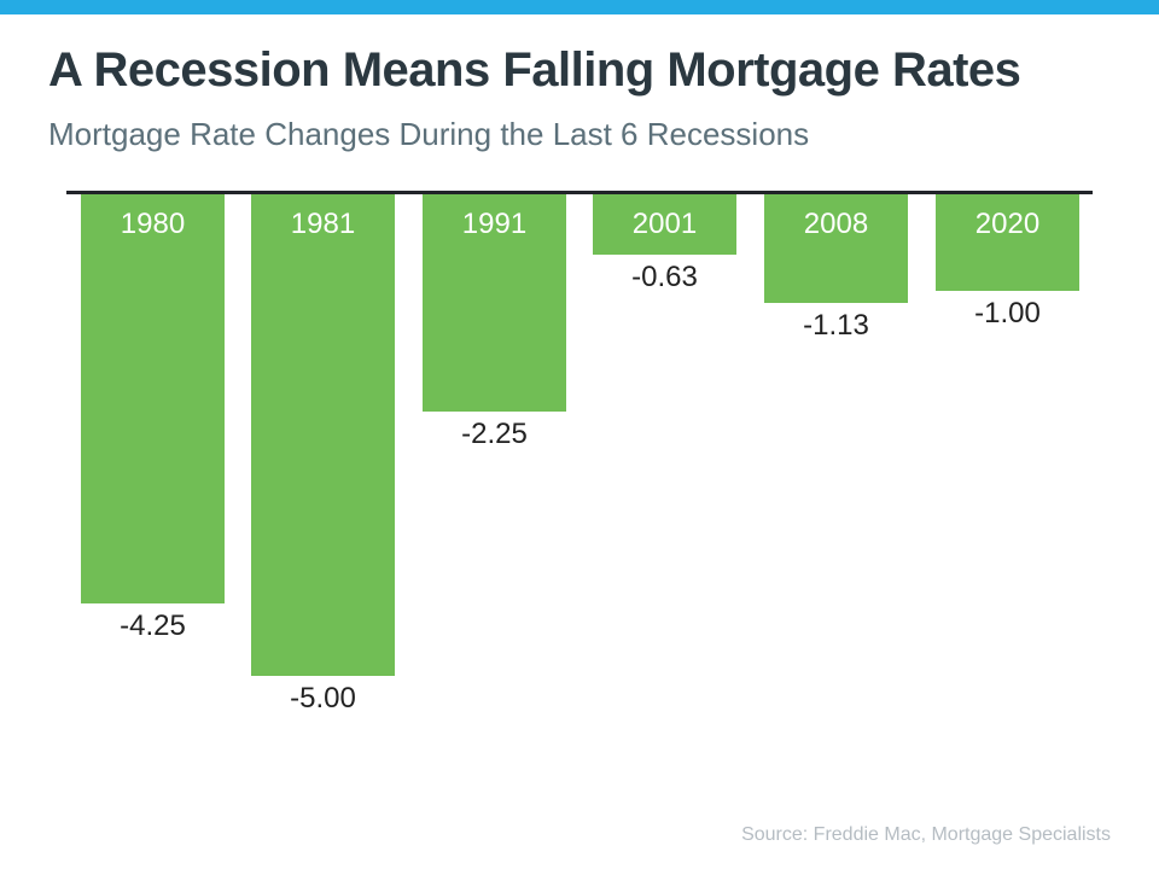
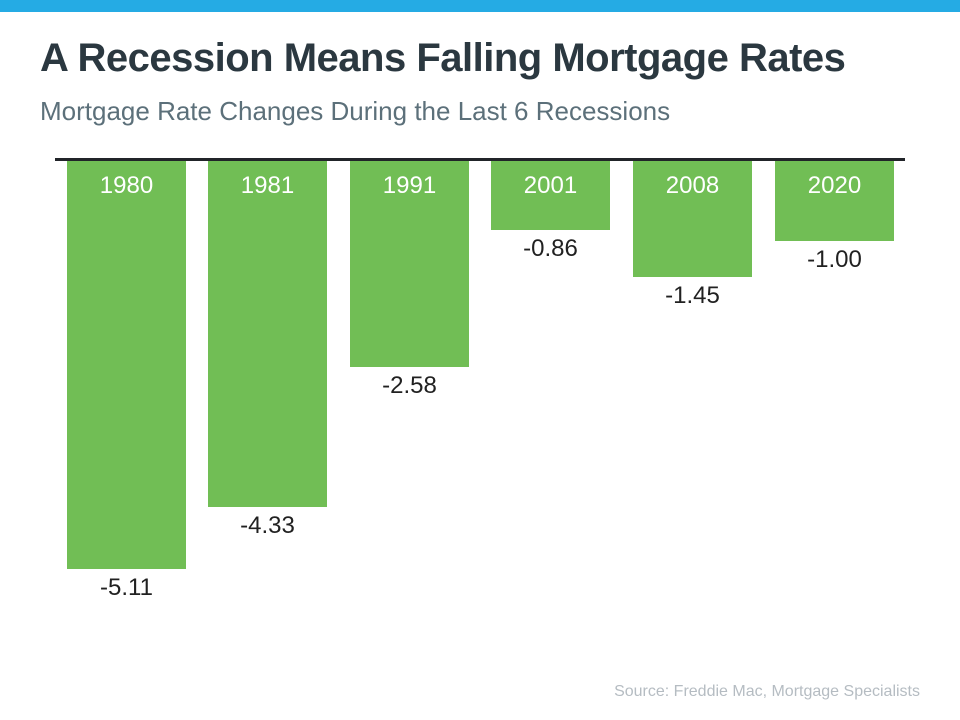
1980: -4.25 -> -5.11
1981: -5.00 -> -4.33
1991: -2.25 -> -2.58
2001: -0.63 -> -0.86
2008: -1.13 -> -1.45
